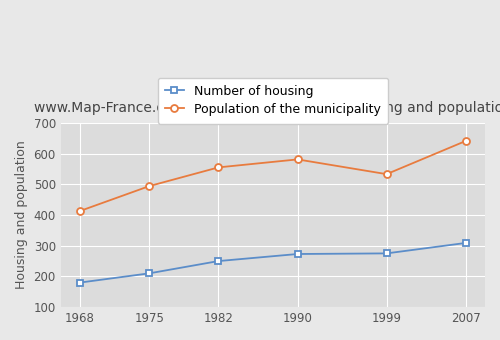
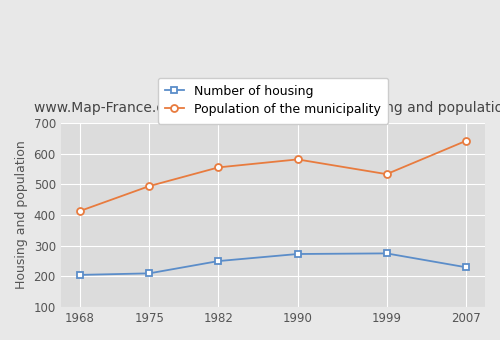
Number of housing/1968: 180 -> 205
Number of housing/2007: 309 -> 230
